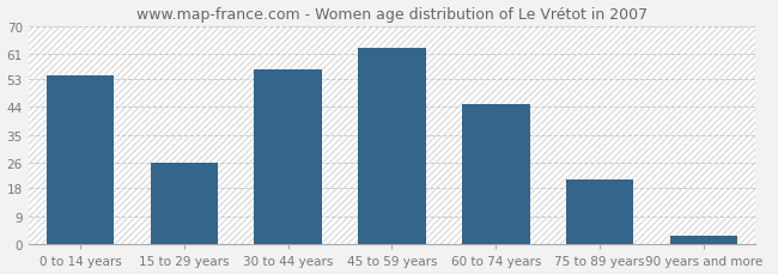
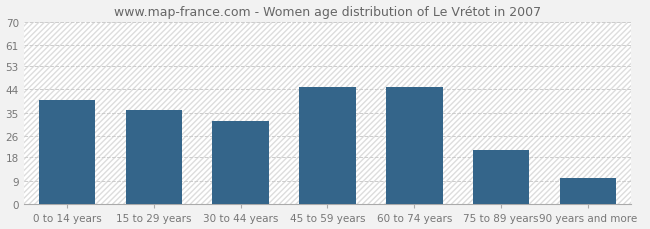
0 to 14 years: 54 -> 40
15 to 29 years: 26 -> 36
30 to 44 years: 56 -> 32
45 to 59 years: 63 -> 45
90 years and more: 3 -> 10
